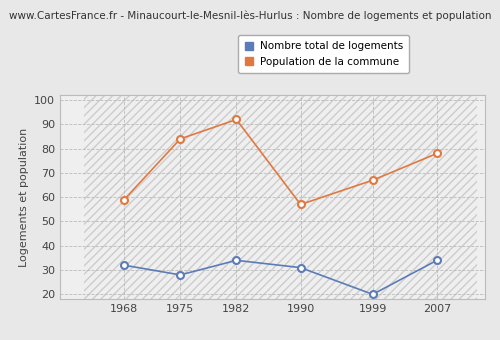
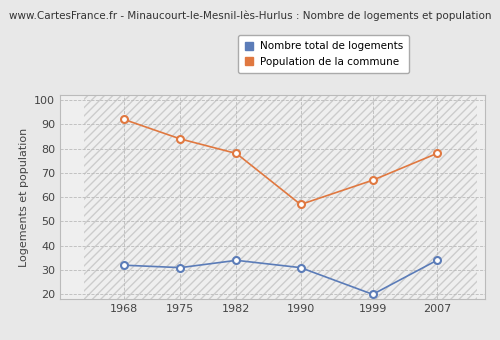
Population de la commune/1968: 59 -> 92
Nombre total de logements/1975: 28 -> 31
Population de la commune/1982: 92 -> 78
